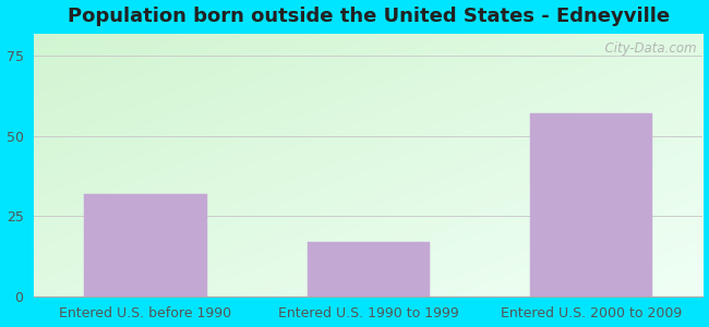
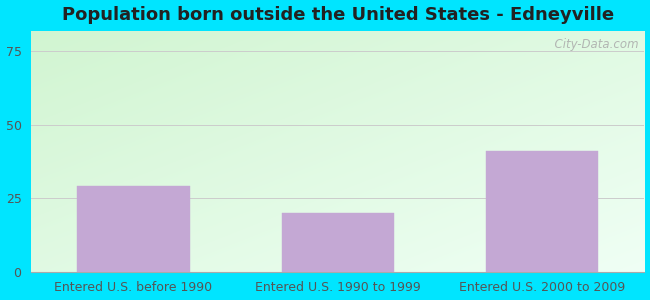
Entered U.S. before 1990: 32 -> 29
Entered U.S. 1990 to 1999: 17 -> 20
Entered U.S. 2000 to 2009: 57 -> 41
